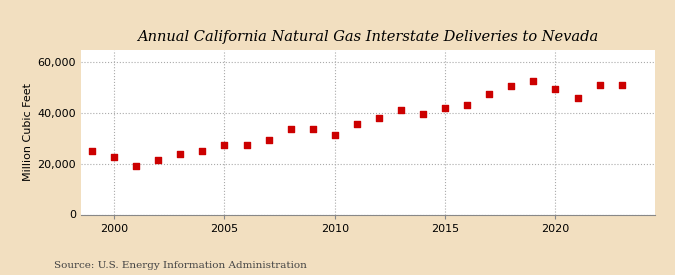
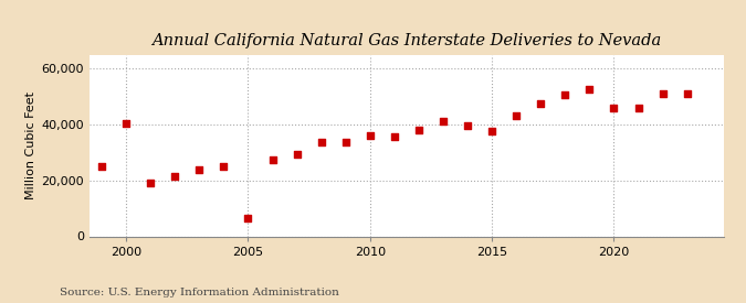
2000: 22,500 -> 40,500
2005: 27,500 -> 6,500
2010: 31,500 -> 36,000
2015: 42,000 -> 37,500
2020: 49,500 -> 46,000
